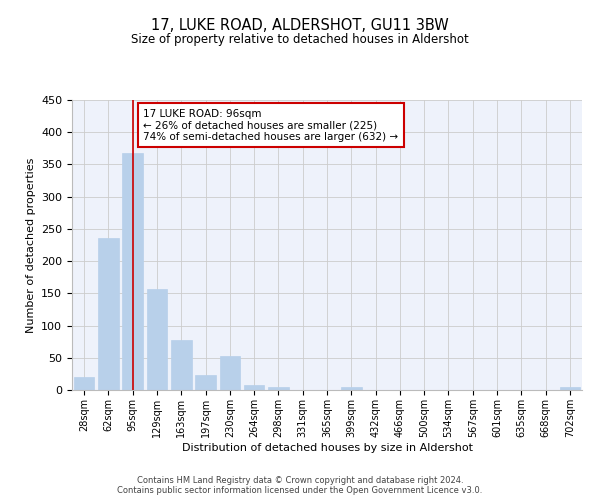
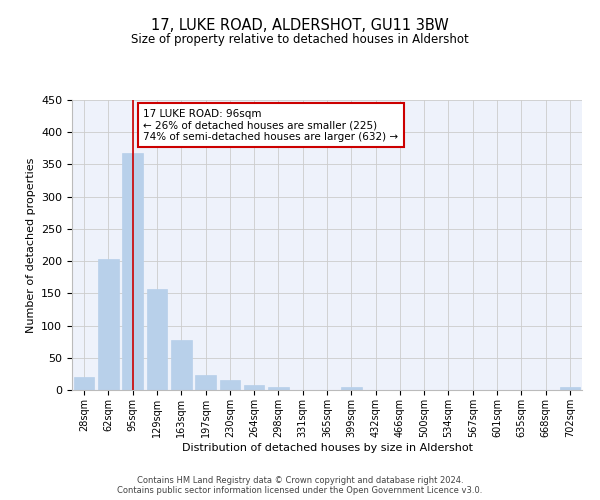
62sqm: 236 -> 203
230sqm: 52 -> 15
